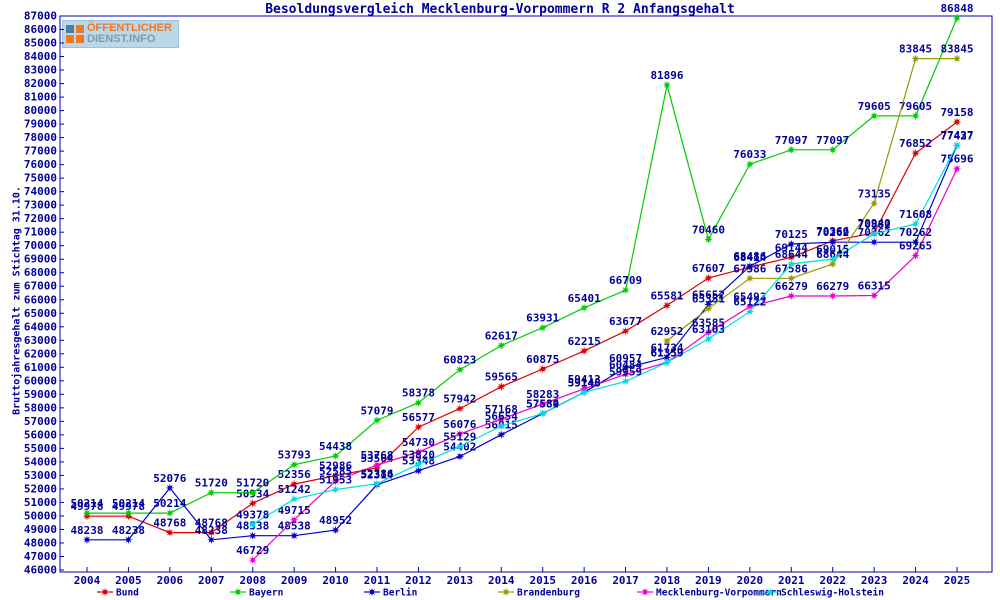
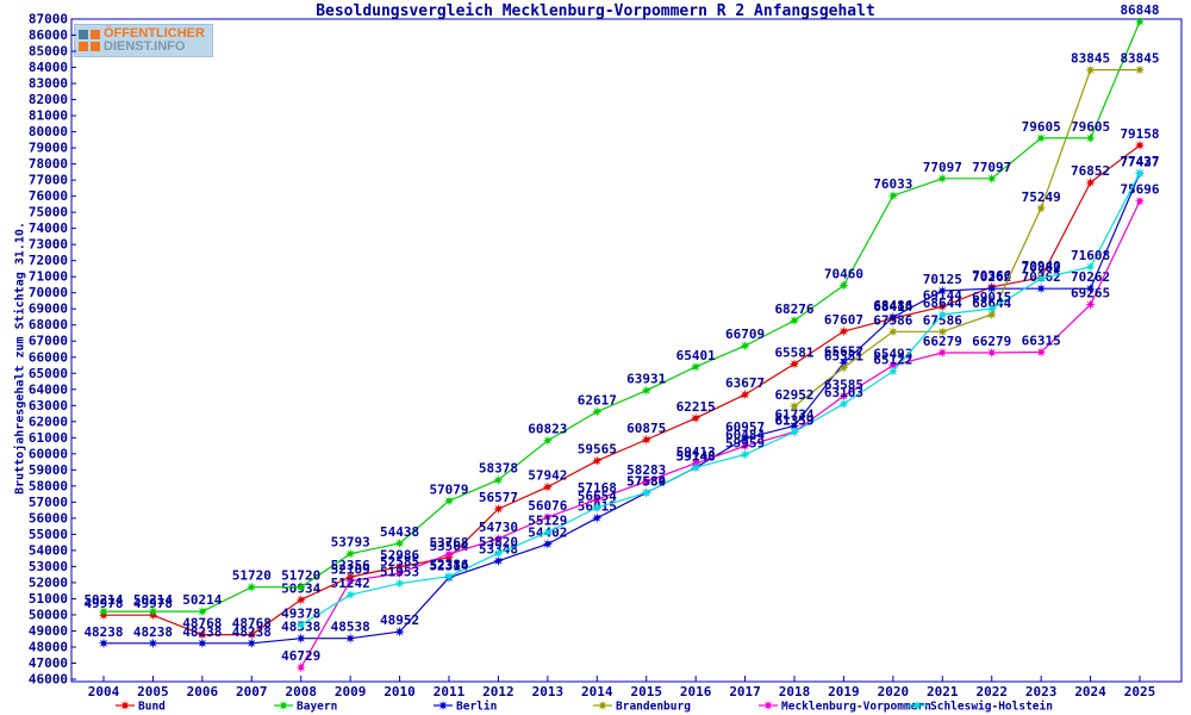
Berlin/2006: 52076 -> 48238
Mecklenburg-Vorpommern/2009: 49715 -> 52109
Bayern/2018: 81896 -> 68276
Brandenburg/2023: 73135 -> 75249
